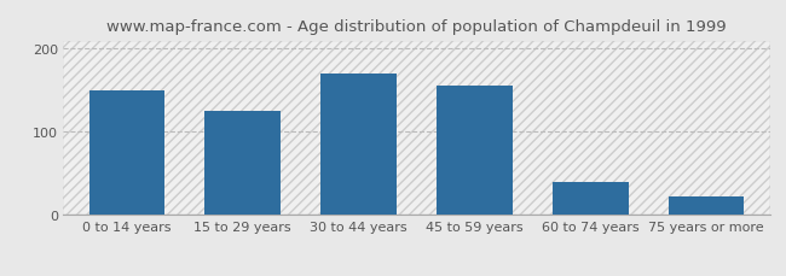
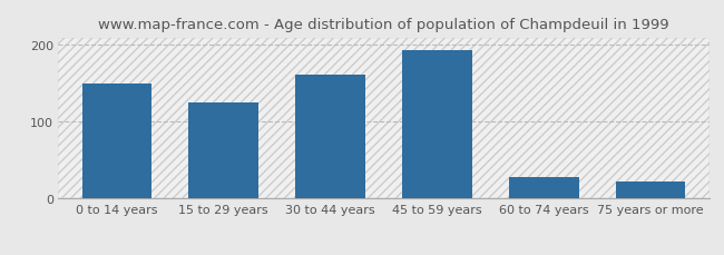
30 to 44 years: 170 -> 162
45 to 59 years: 155 -> 194
60 to 74 years: 40 -> 28
